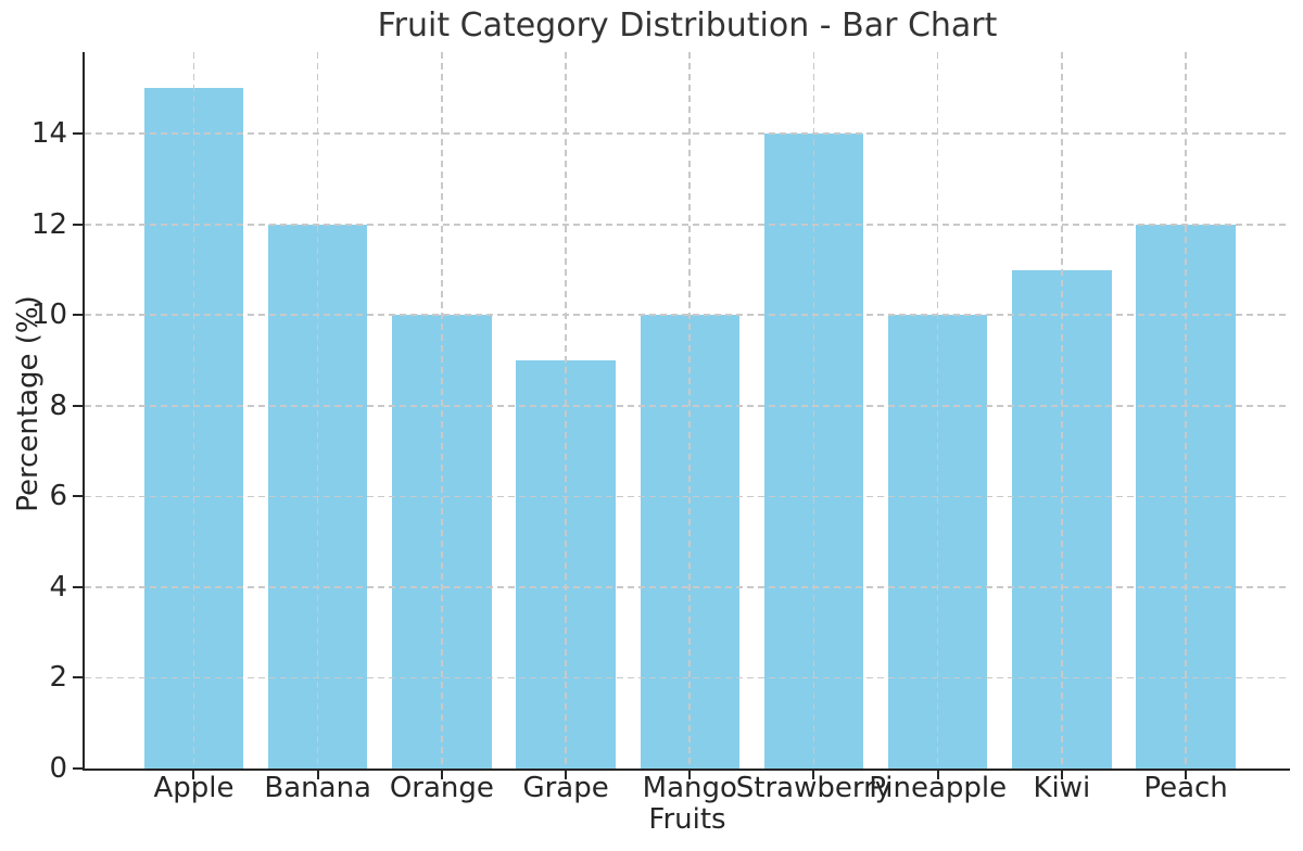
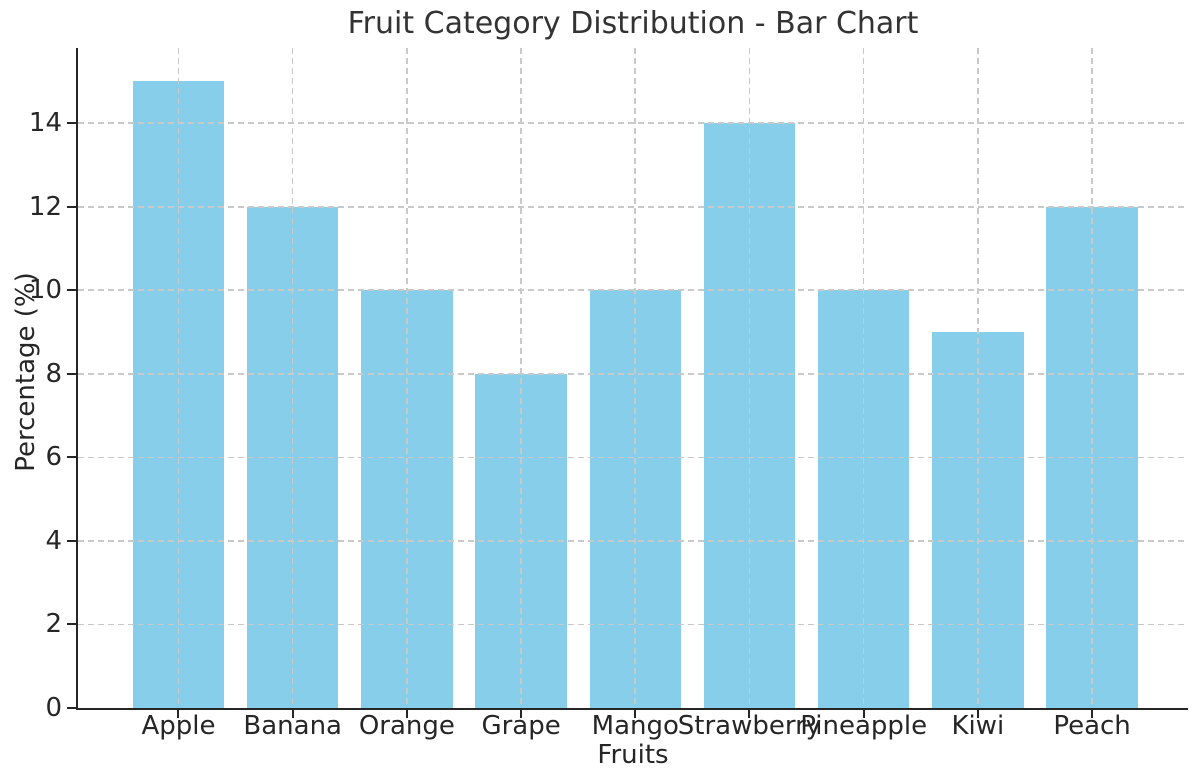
Grape: 9 -> 8
Kiwi: 11 -> 9
